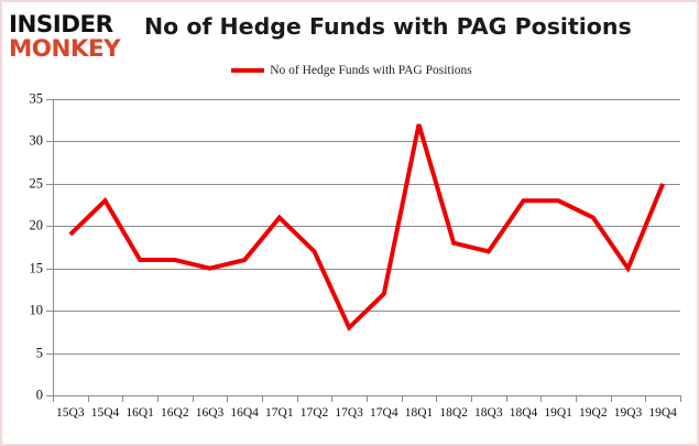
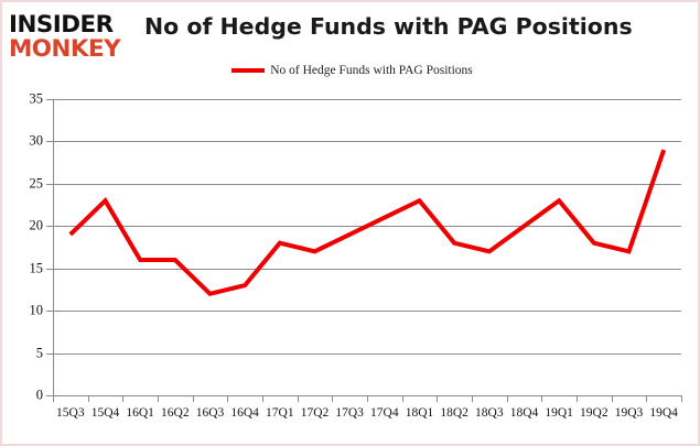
16Q3: 15 -> 12
16Q4: 16 -> 13
17Q1: 21 -> 18
17Q3: 8 -> 19
17Q4: 12 -> 21
18Q1: 32 -> 23
18Q4: 23 -> 20
19Q2: 21 -> 18
19Q3: 15 -> 17
19Q4: 25 -> 29
